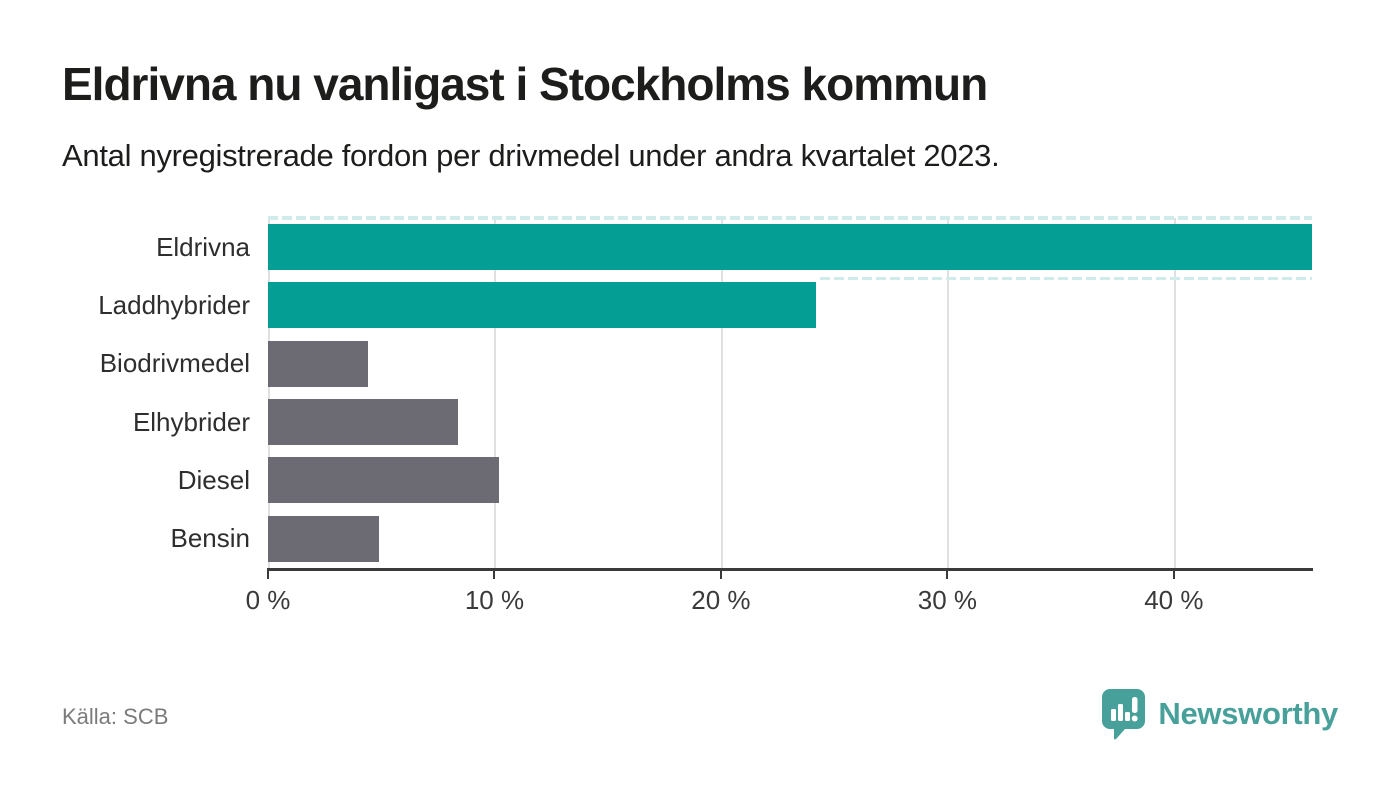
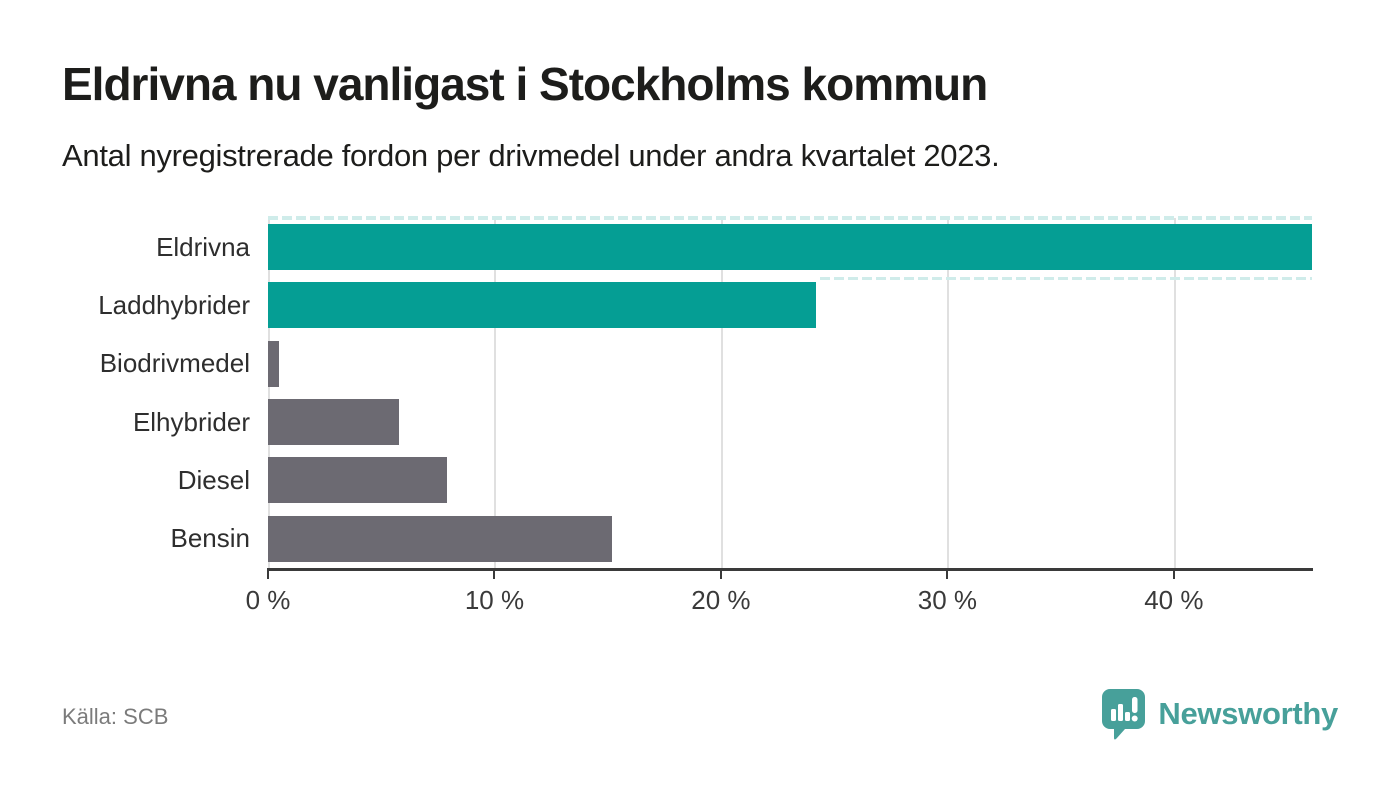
Biodrivmedel: 4.4% -> 0.5%
Elhybrider: 8.4% -> 5.8%
Diesel: 10.2% -> 7.9%
Bensin: 4.9% -> 15.2%
